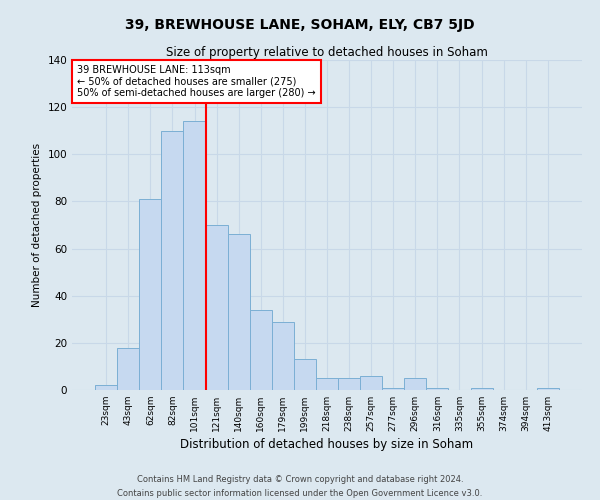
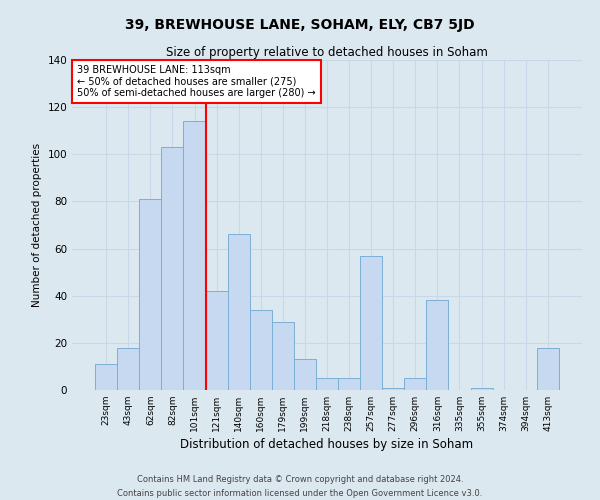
23sqm: 2 -> 11
82sqm: 110 -> 103
121sqm: 70 -> 42
257sqm: 6 -> 57
316sqm: 1 -> 38
413sqm: 1 -> 18
